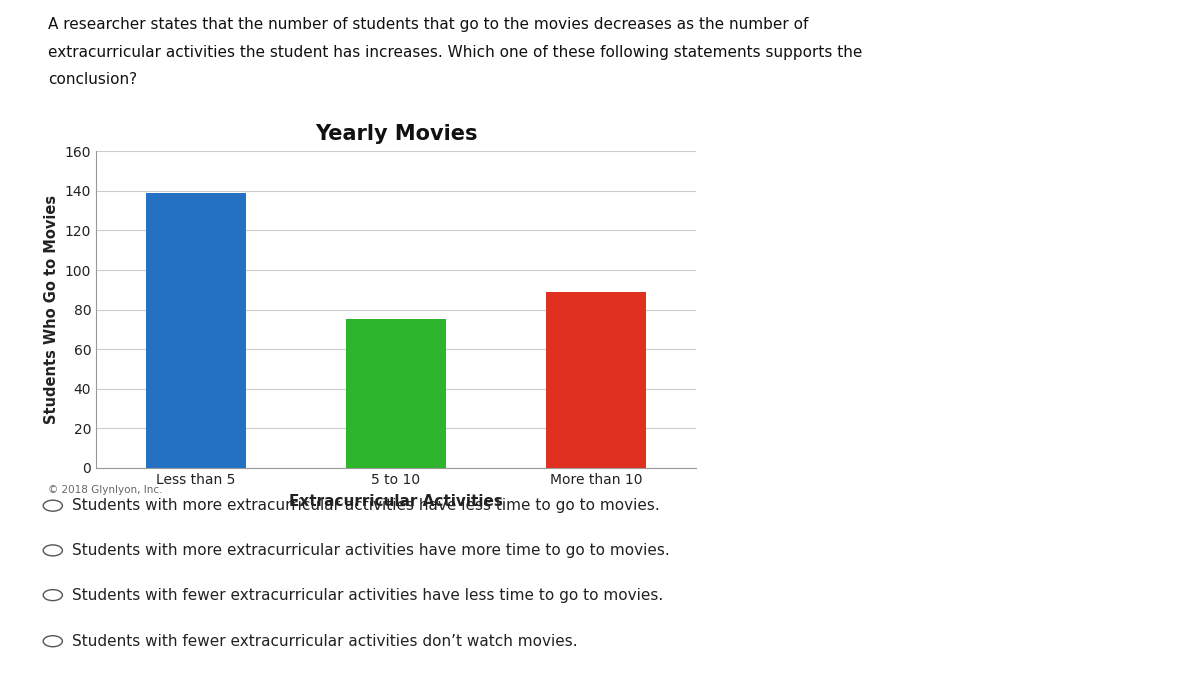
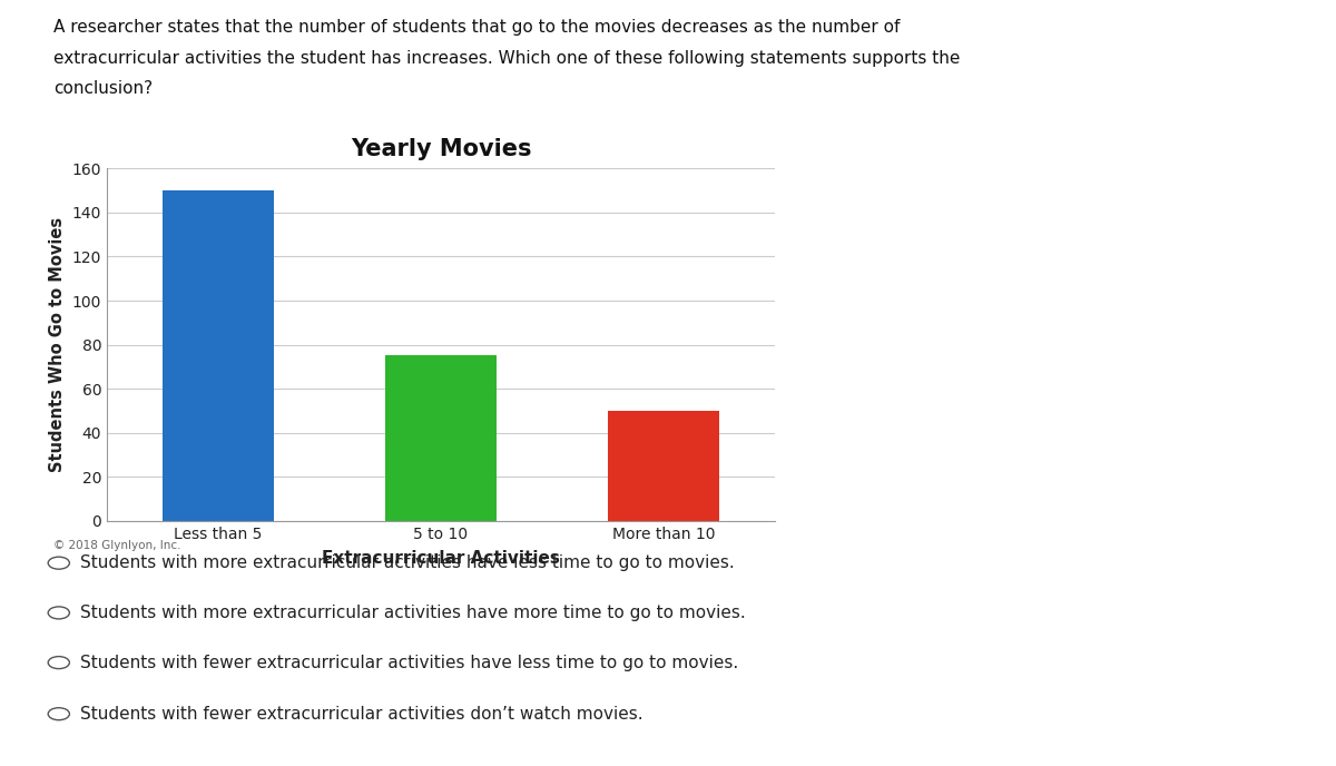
Less than 5: 139 -> 150
More than 10: 89 -> 50
